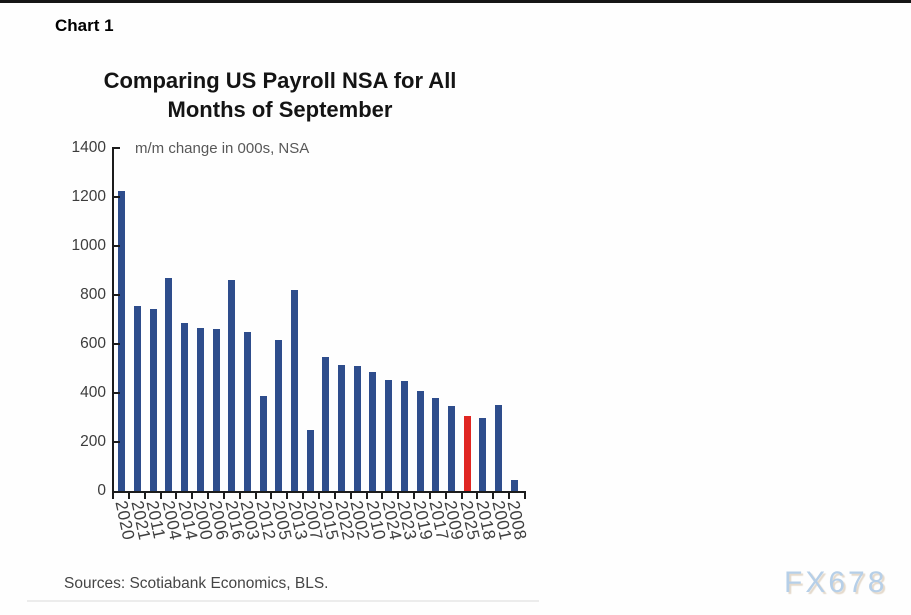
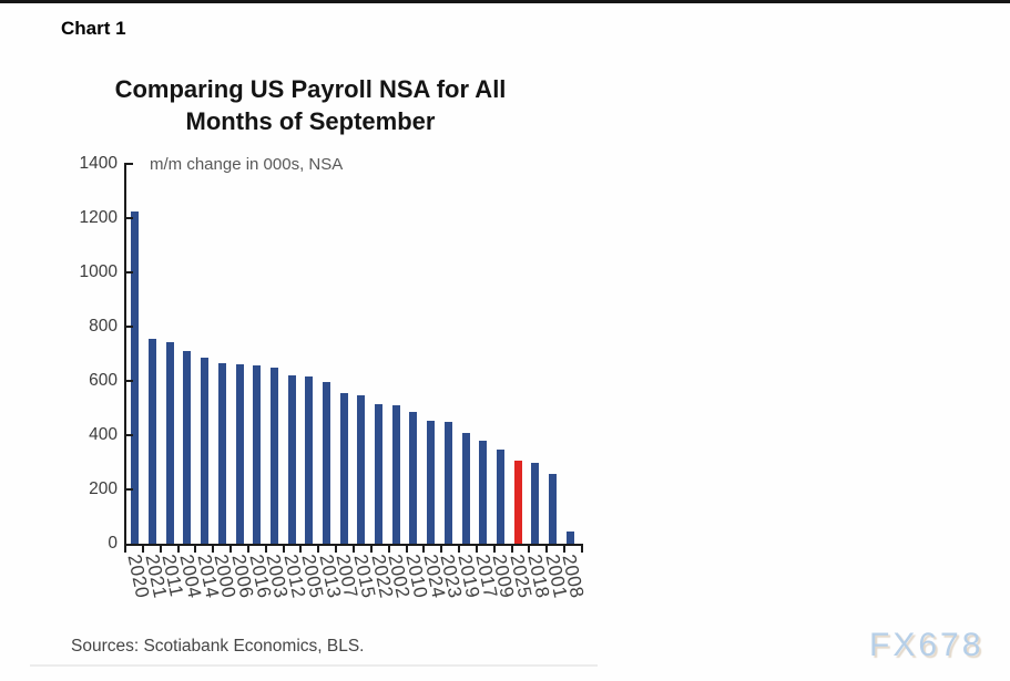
2004: 870 -> 710
2016: 860 -> 660
2012: 390 -> 620
2013: 820 -> 600
2007: 250 -> 560
2001: 350 -> 260
